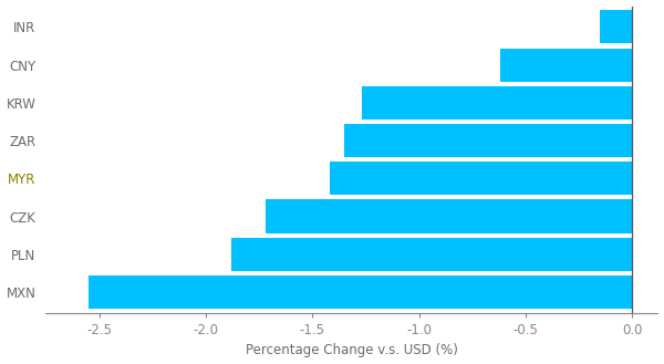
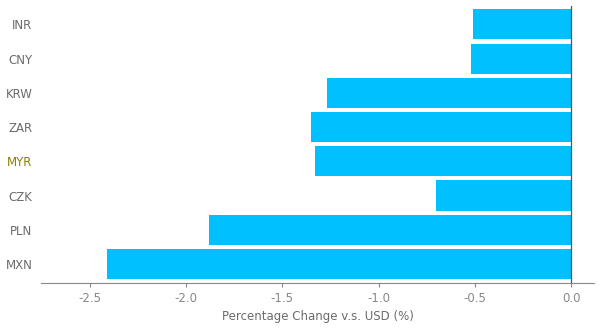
INR: -0.15 -> -0.51
CNY: -0.62 -> -0.52
MYR: -1.42 -> -1.33
CZK: -1.72 -> -0.70
MXN: -2.55 -> -2.41
